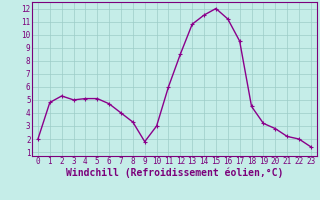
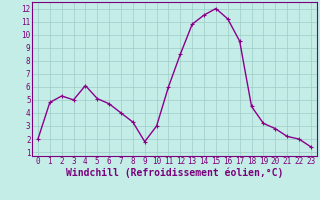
4: 5.1 -> 6.1
